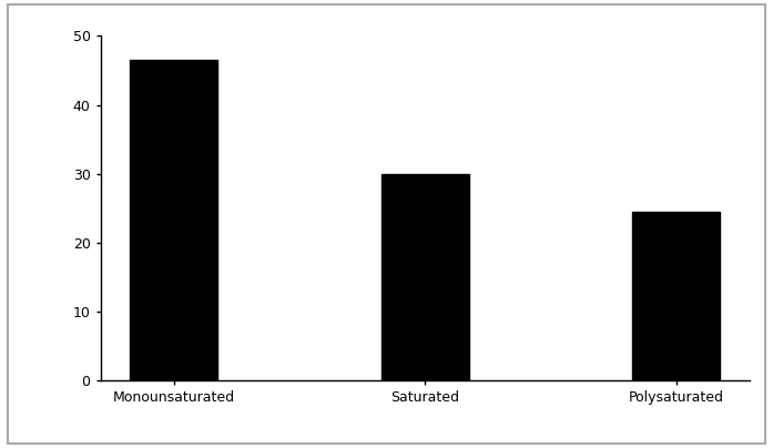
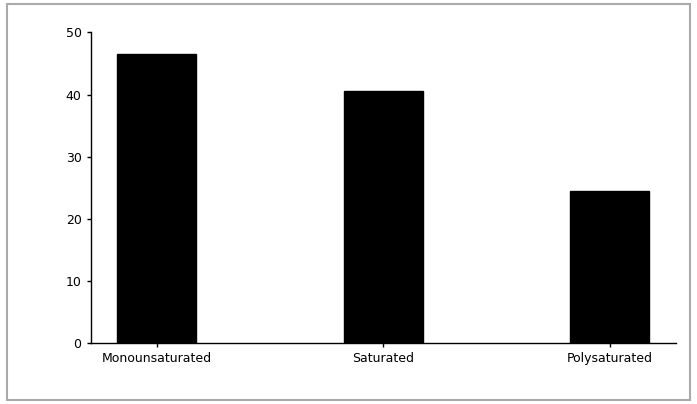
Saturated: 30.0 -> 40.6
